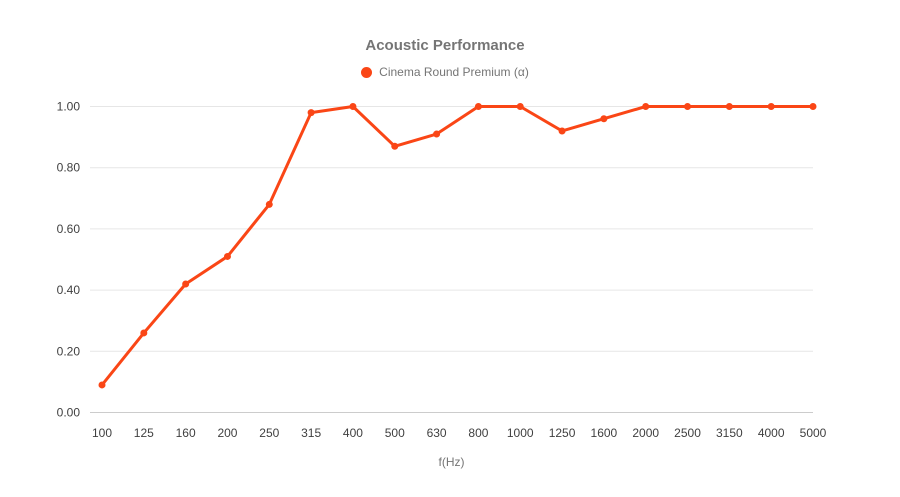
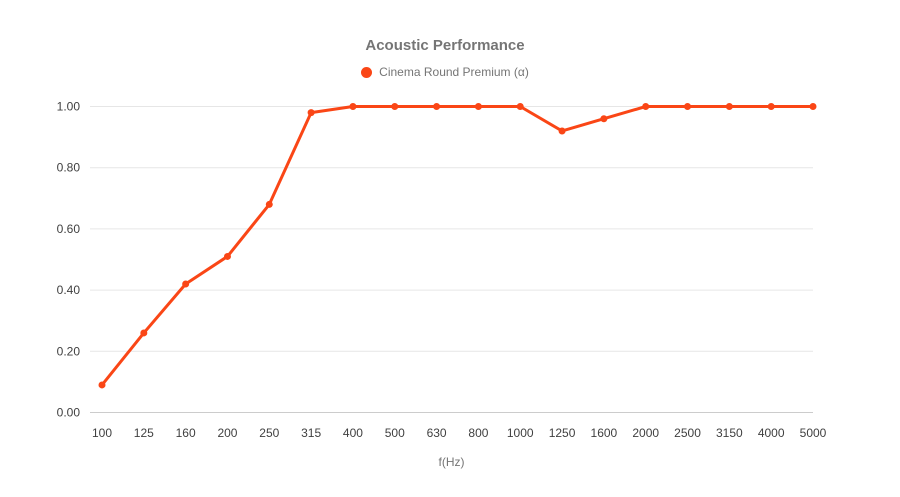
500: 0.87 -> 1.00
630: 0.91 -> 1.00
